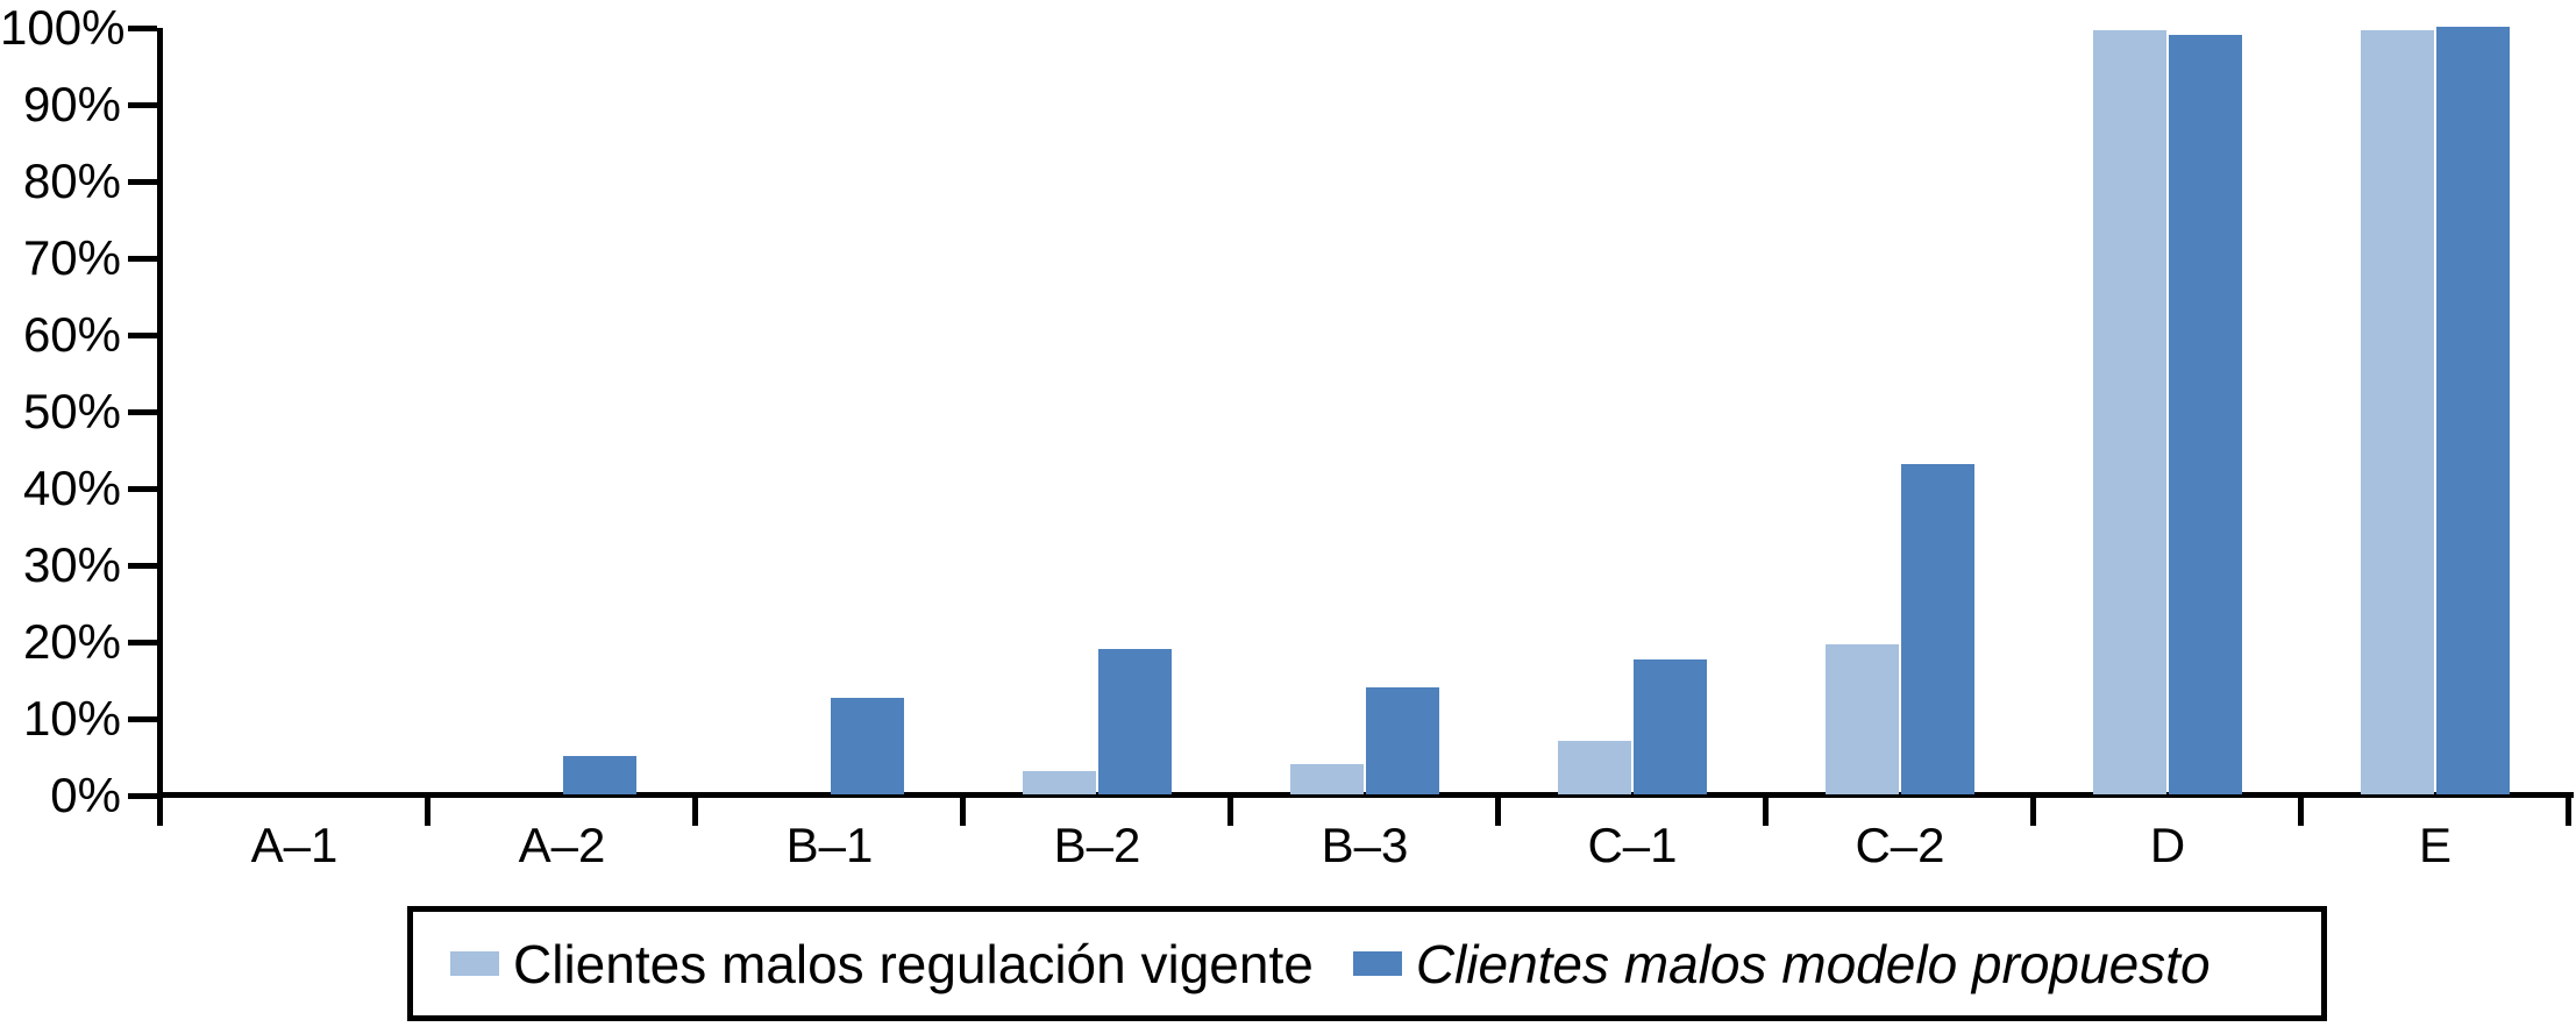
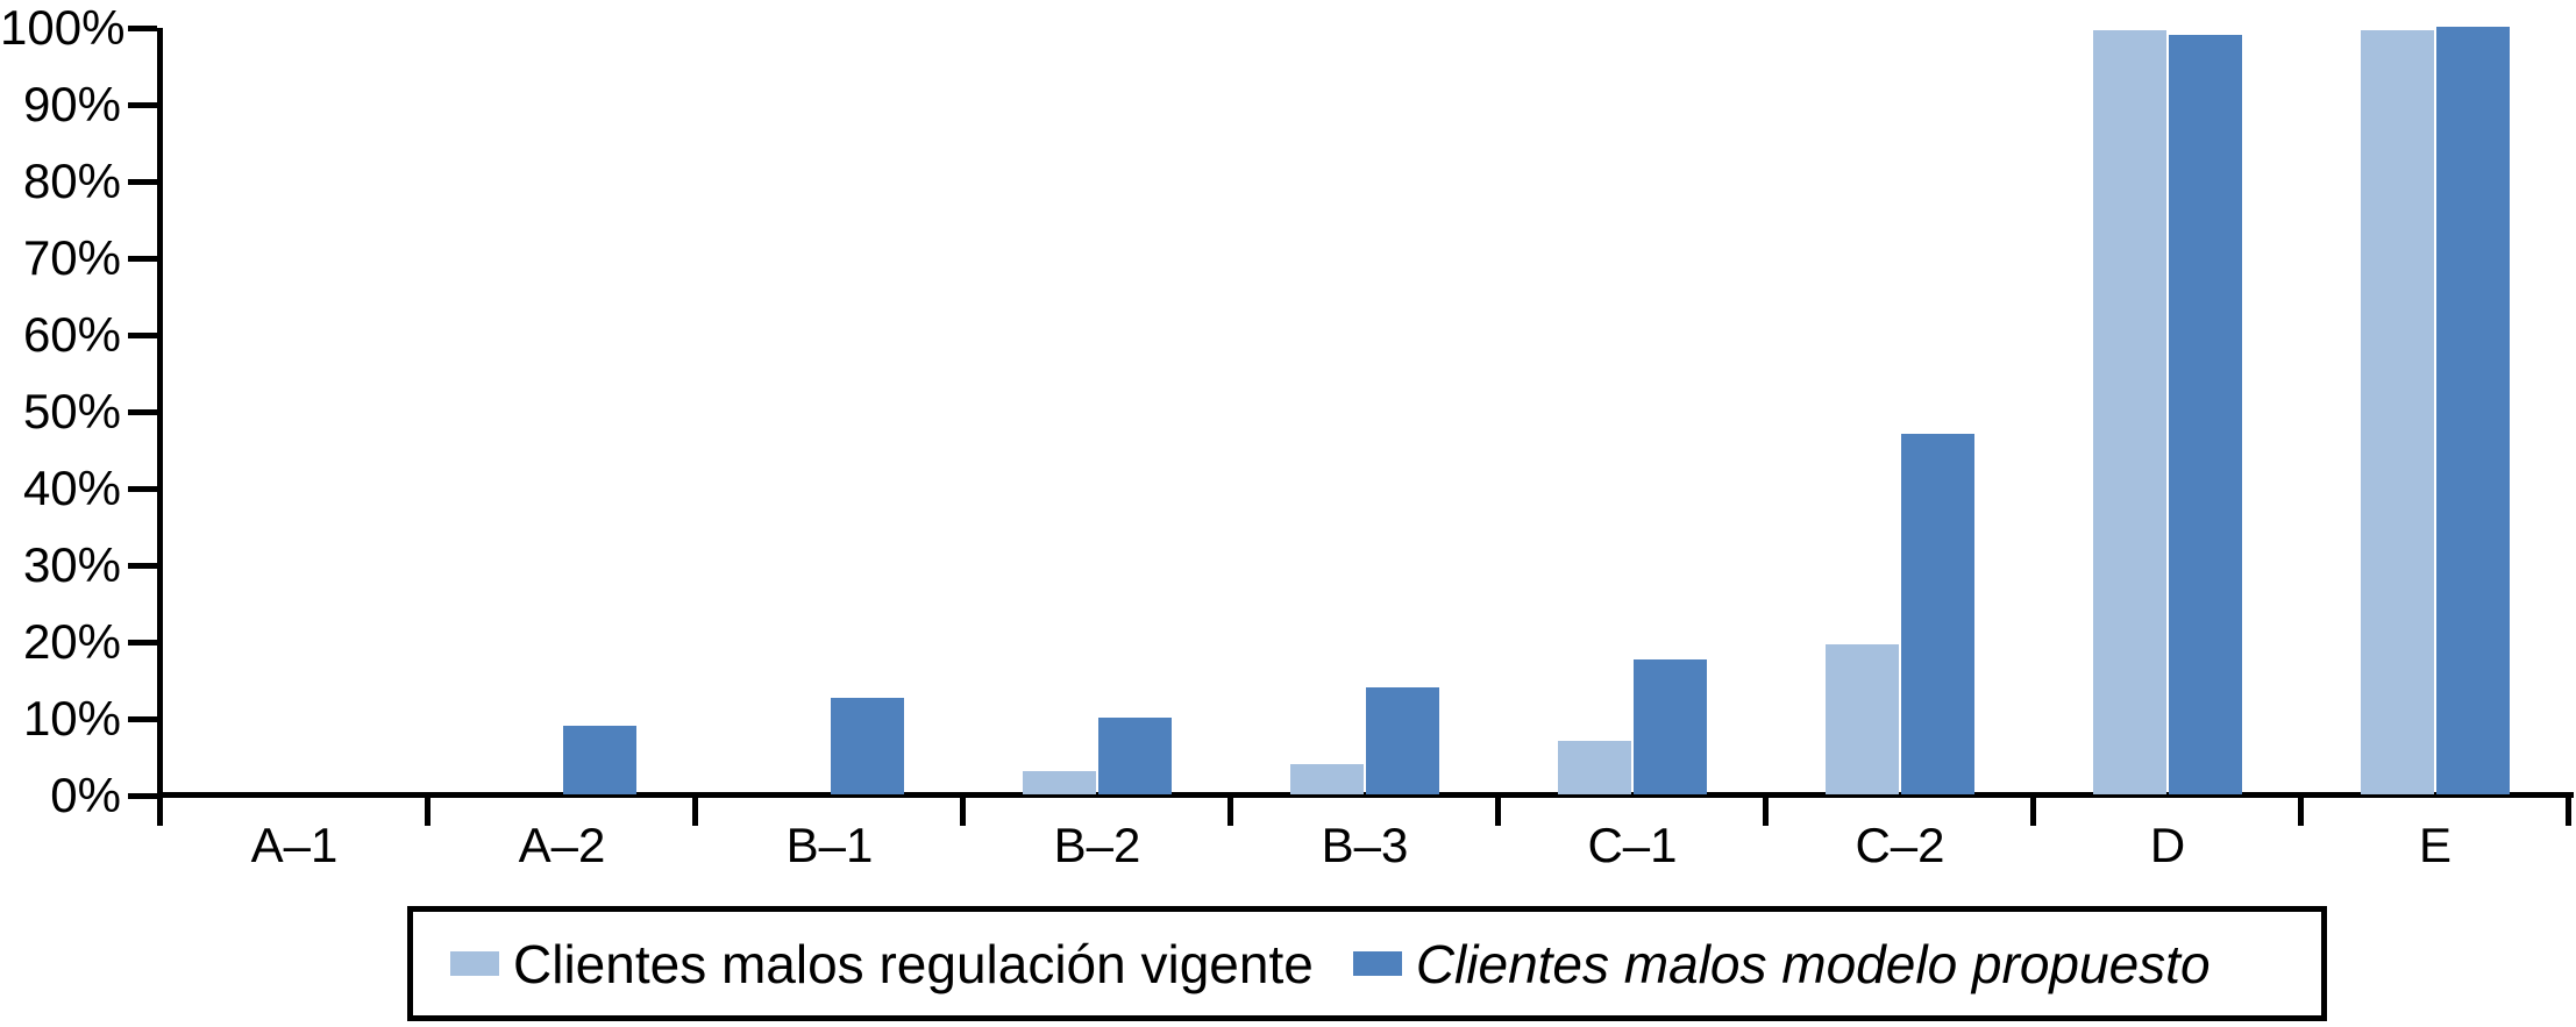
Clientes malos modelo propuesto/A–2: 5% -> 9%
Clientes malos modelo propuesto/B–2: 19% -> 10%
Clientes malos modelo propuesto/C–2: 43% -> 47%
